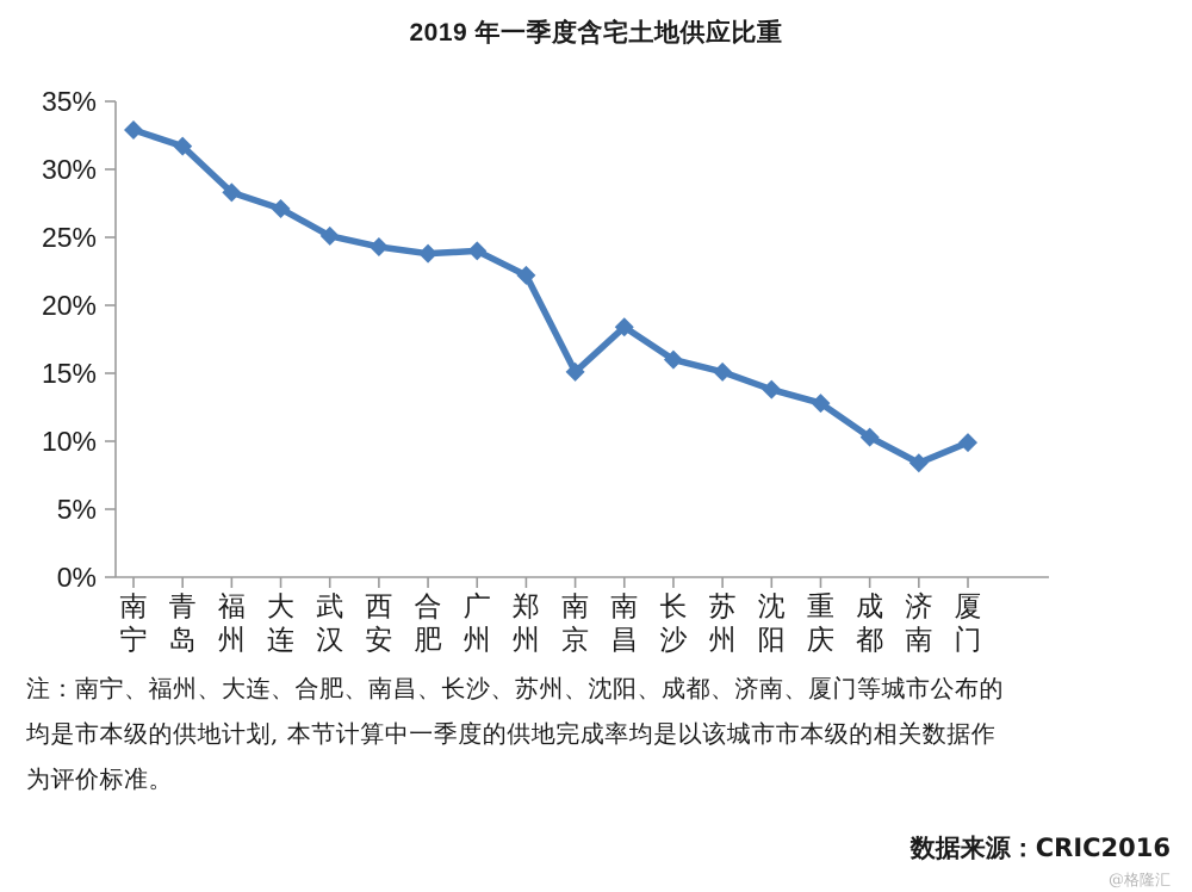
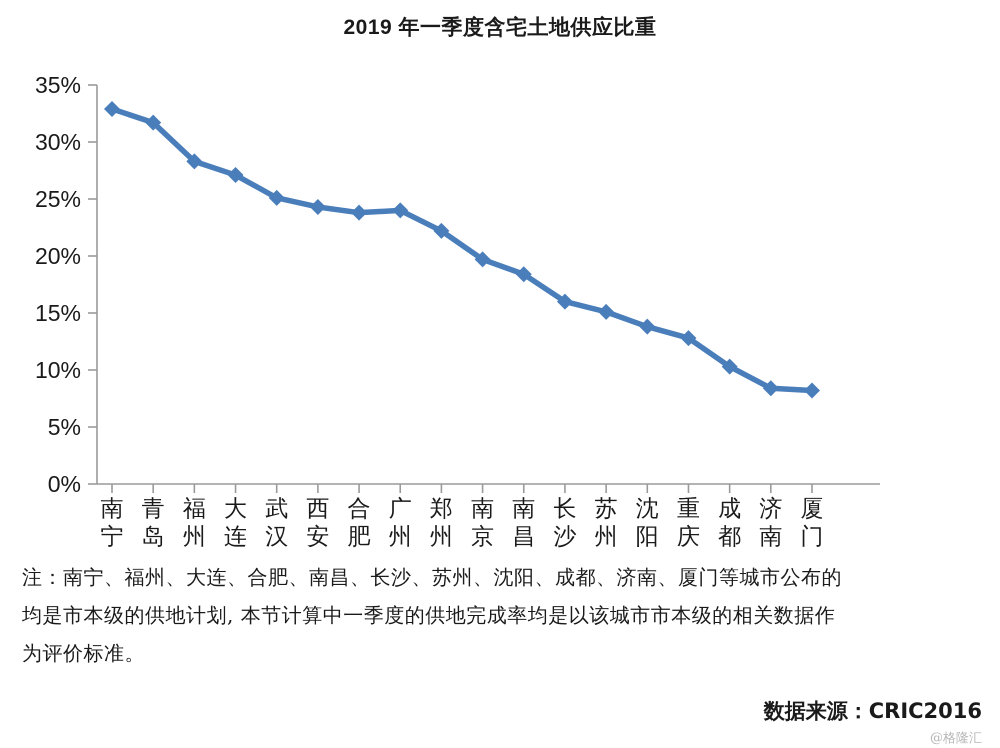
南京: 15.1% -> 19.7%
厦门: 9.9% -> 8.2%
